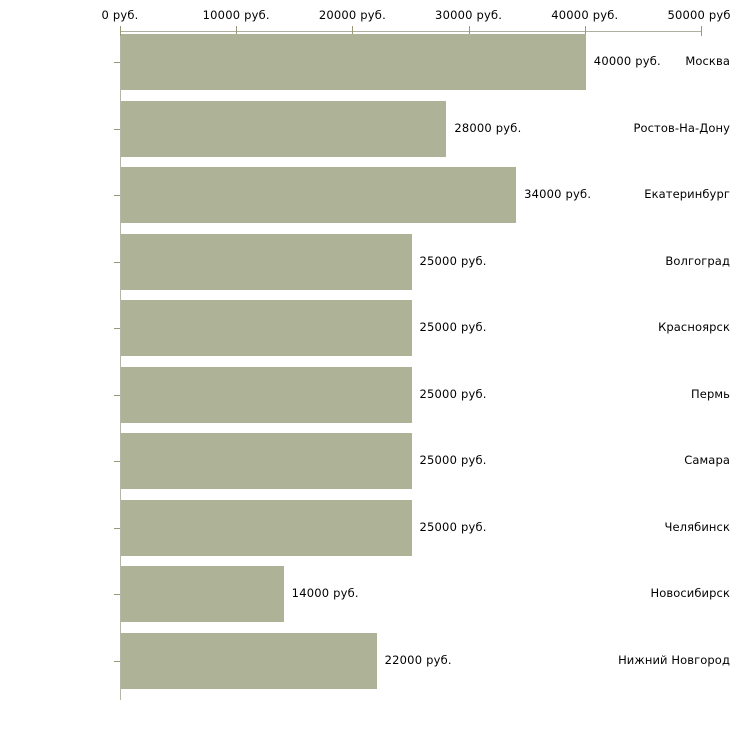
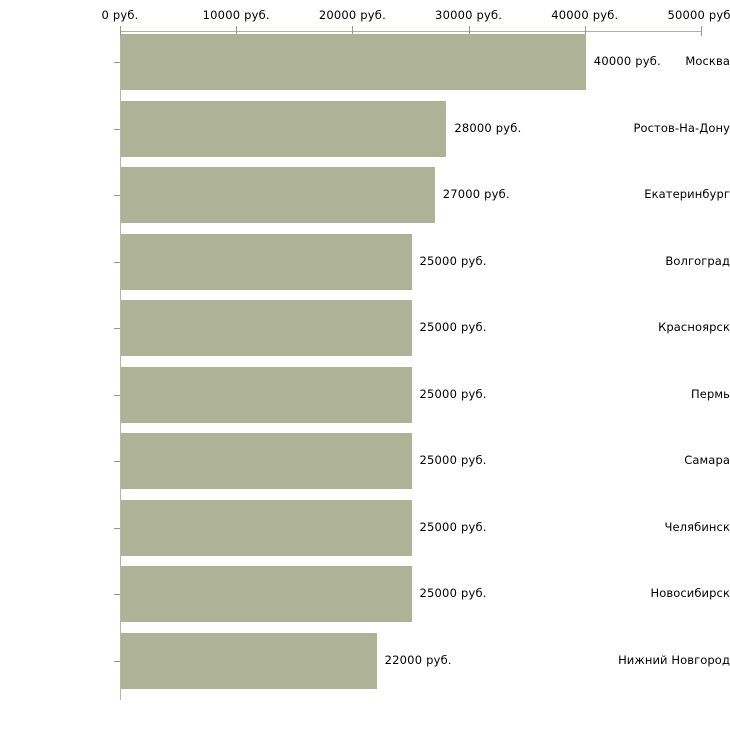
Екатеринбург: 34000 -> 27000
Новосибирск: 14000 -> 25000
